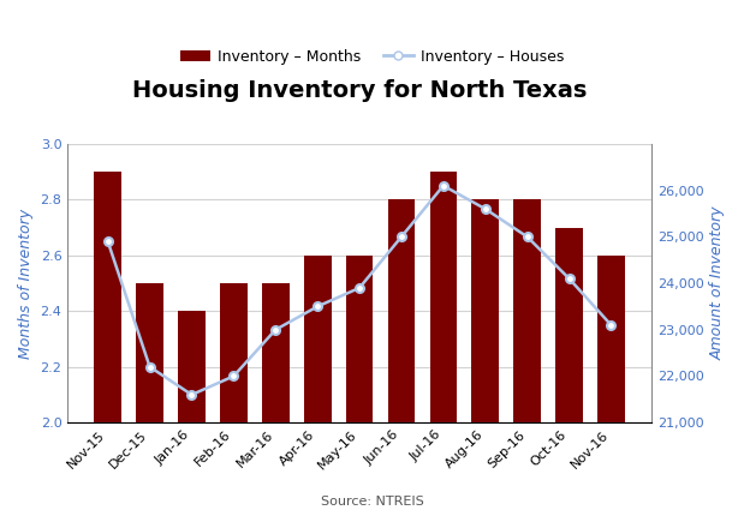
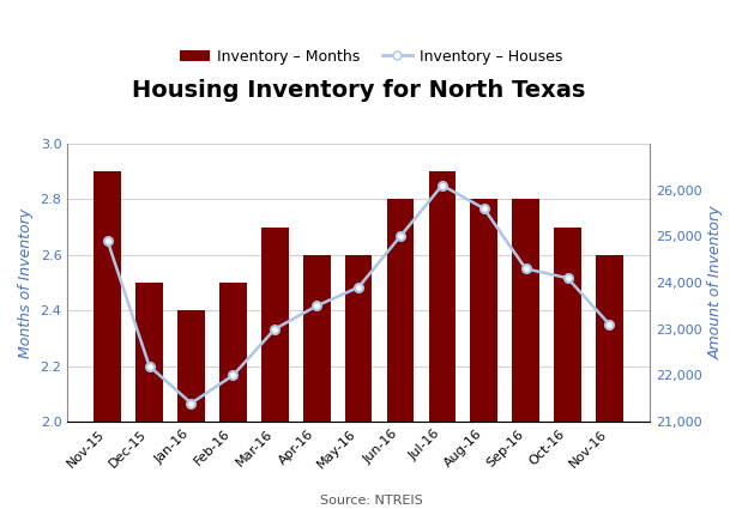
Inventory – Houses/Jan-16: 21,600 -> 21,400
Inventory – Months/Mar-16: 2.5 -> 2.7
Inventory – Houses/Sep-16: 25,000 -> 24,300
